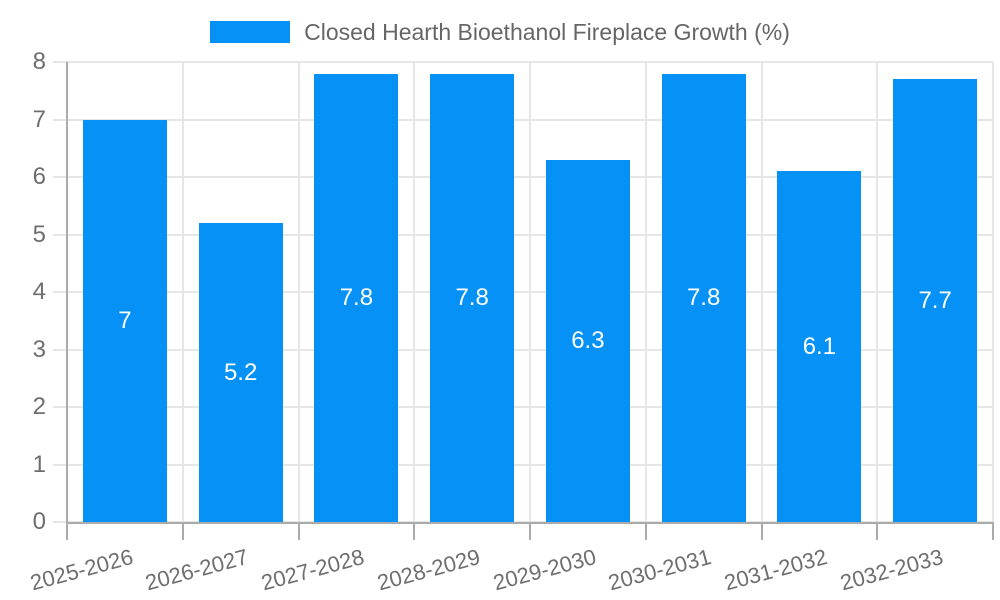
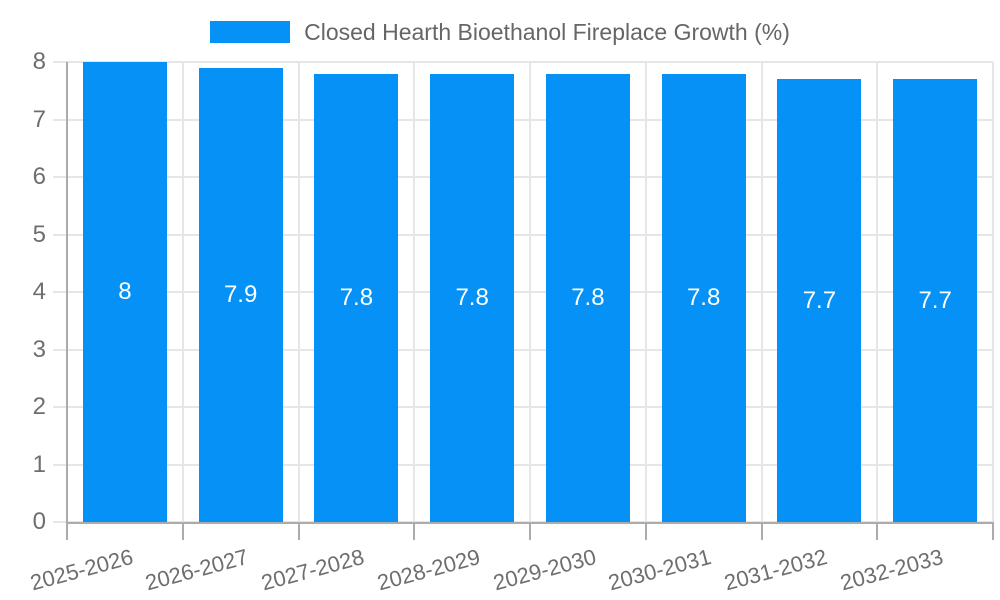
2025-2026: 7 -> 8
2026-2027: 5.2 -> 7.9
2029-2030: 6.3 -> 7.8
2031-2032: 6.1 -> 7.7
